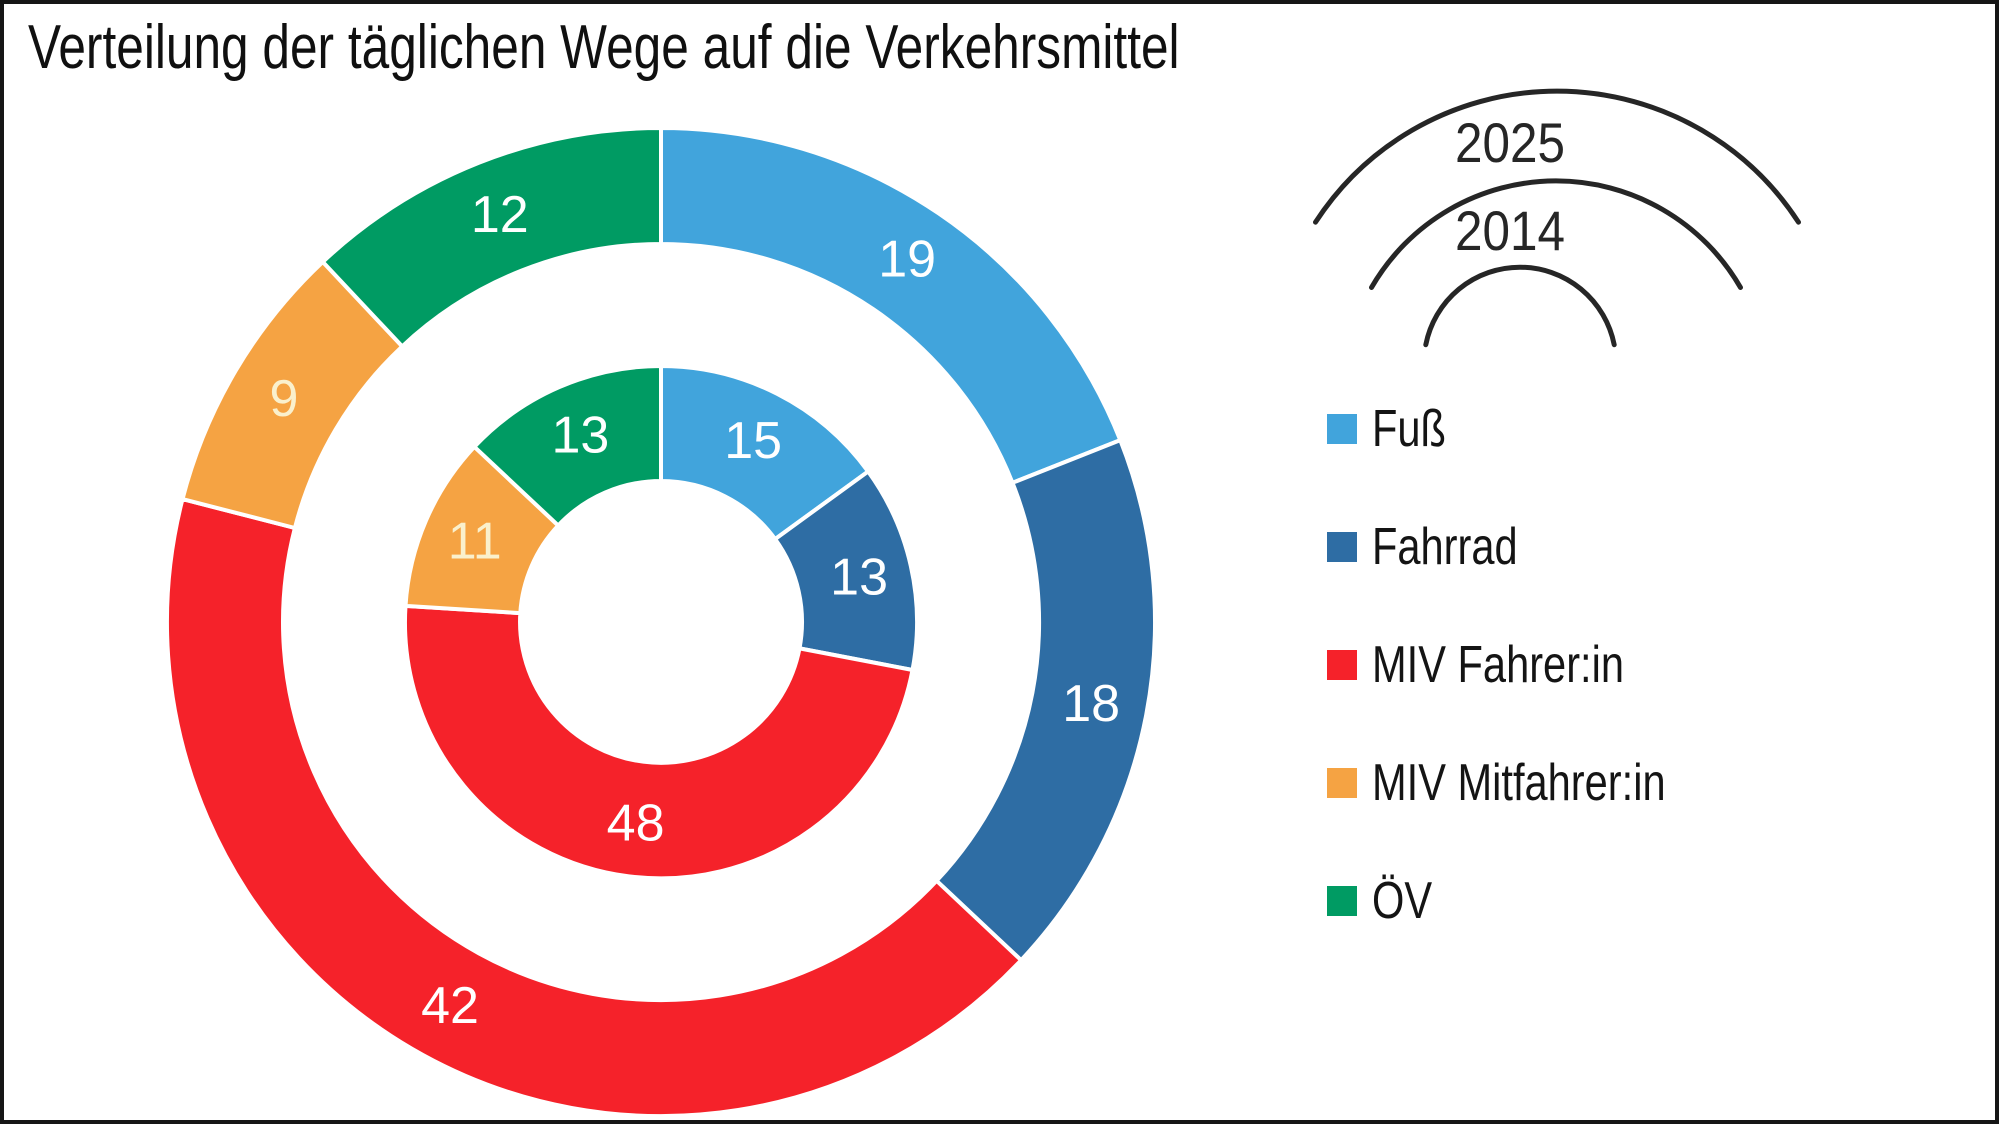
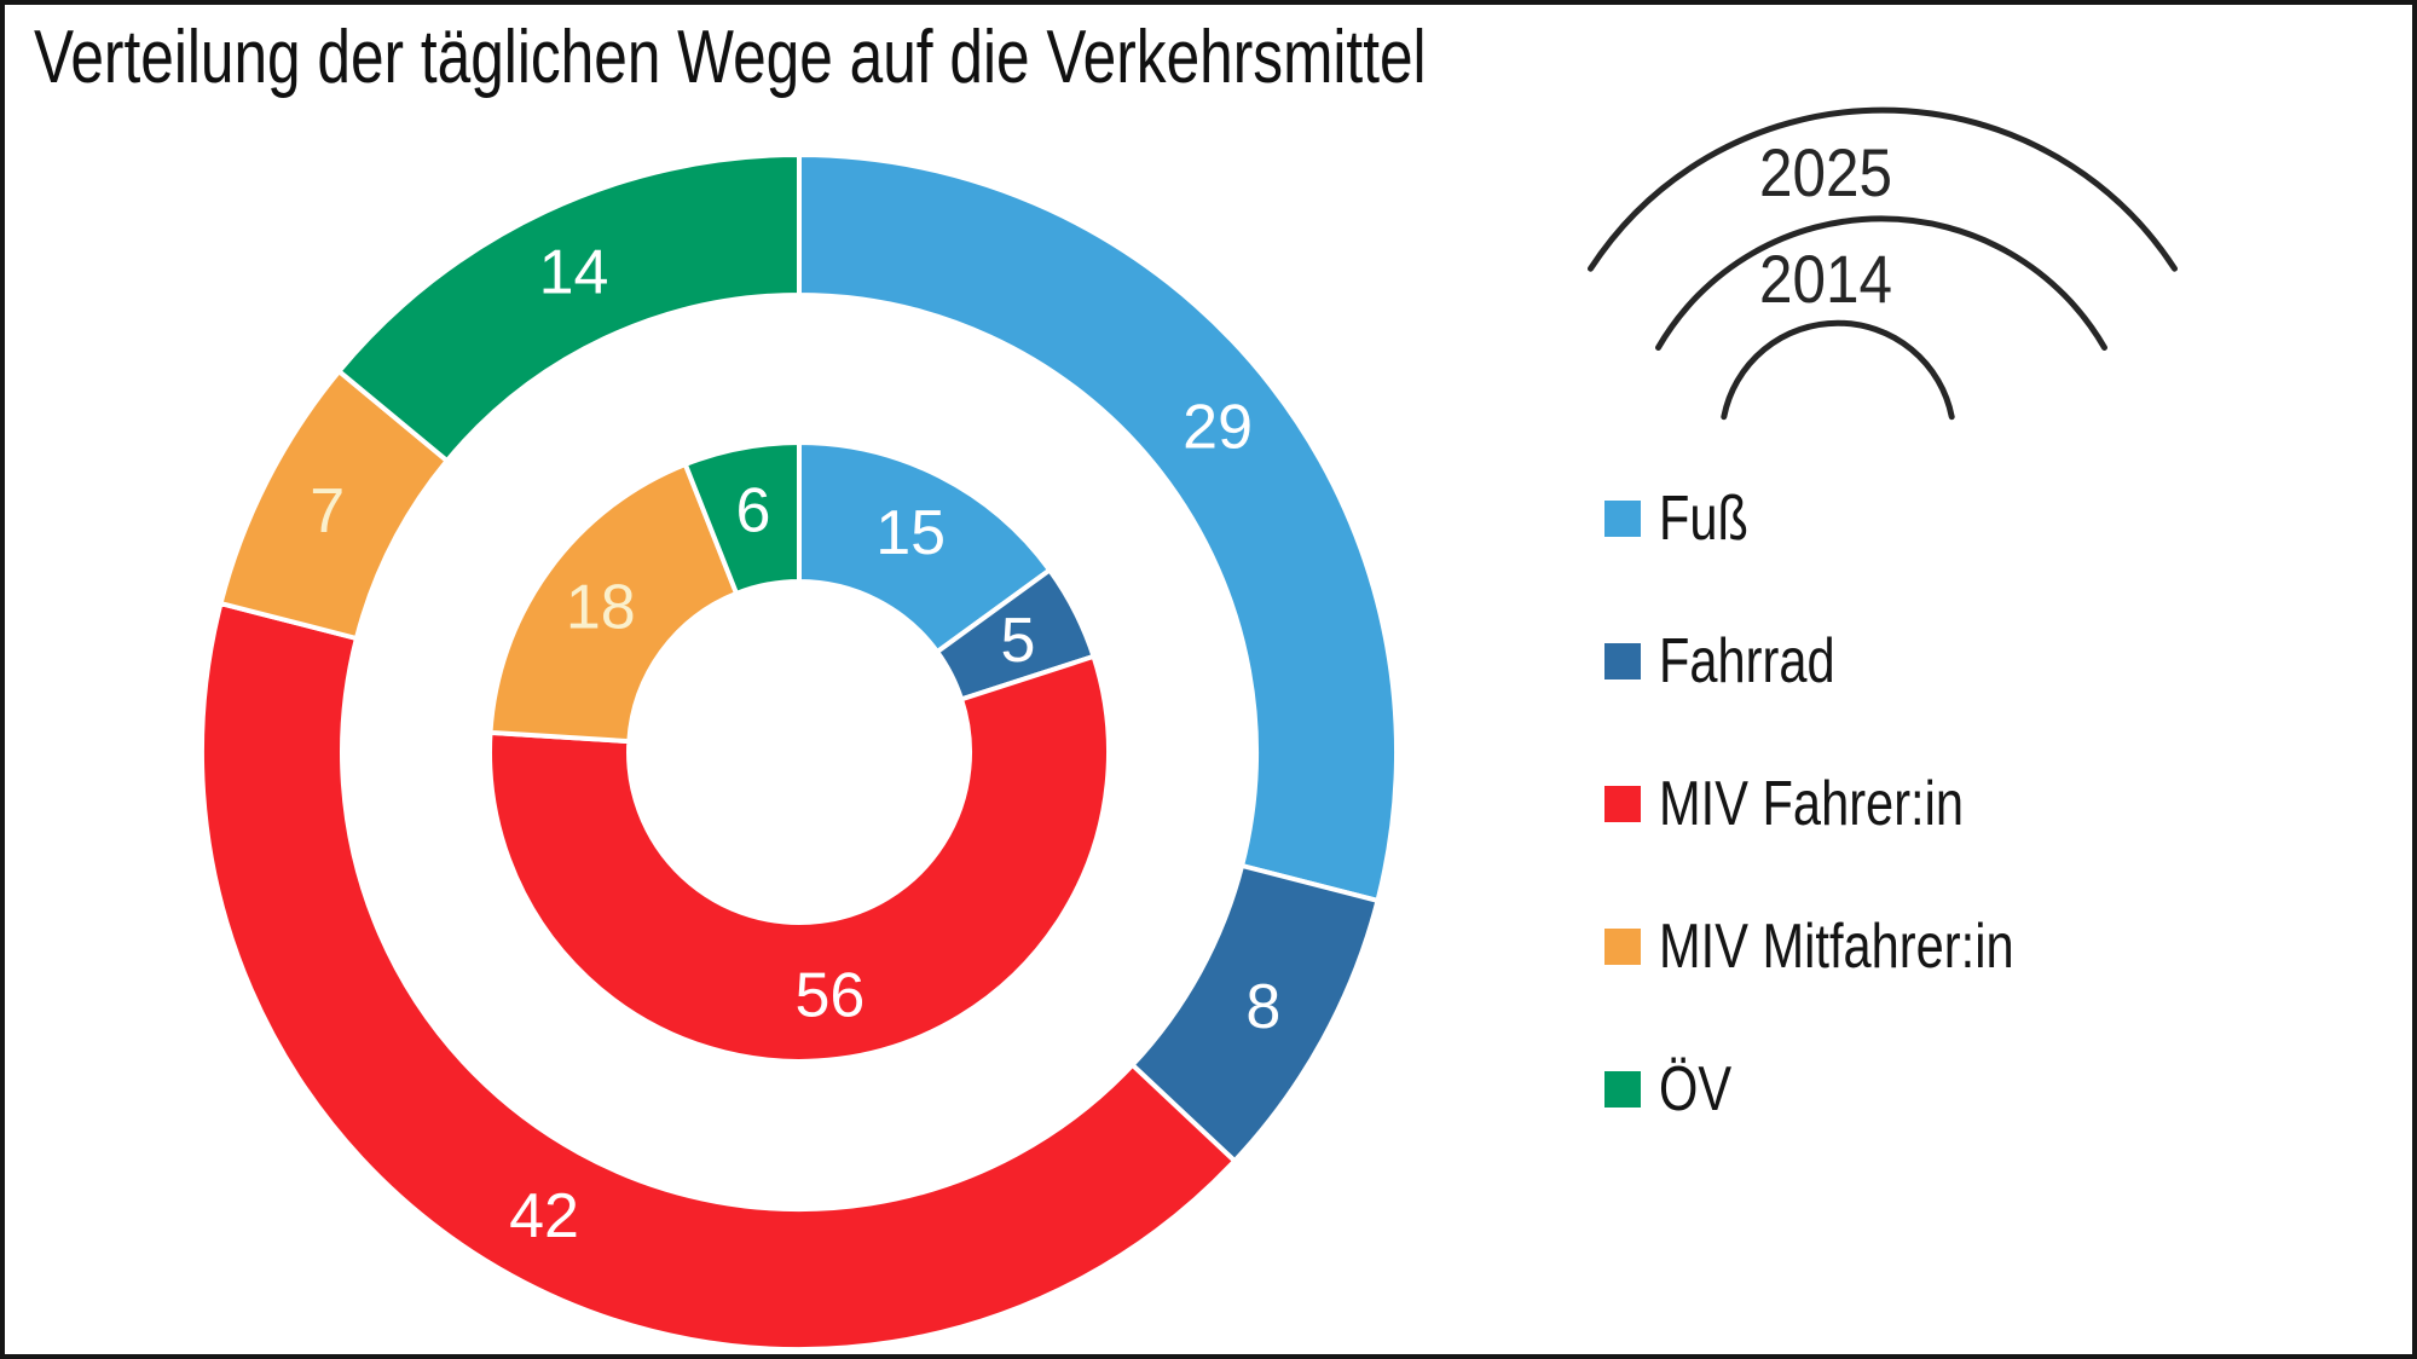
2025/Fuß: 19 -> 29
2025/Fahrrad: 18 -> 8
2014/Fahrrad: 13 -> 5
2014/MIV Fahrer:in: 48 -> 56
2025/MIV Mitfahrer:in: 9 -> 7
2014/MIV Mitfahrer:in: 11 -> 18
2025/ÖV: 12 -> 14
2014/ÖV: 13 -> 6
